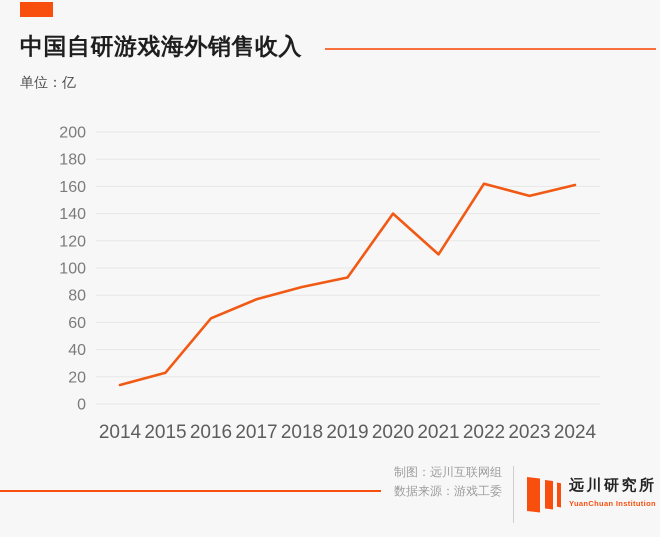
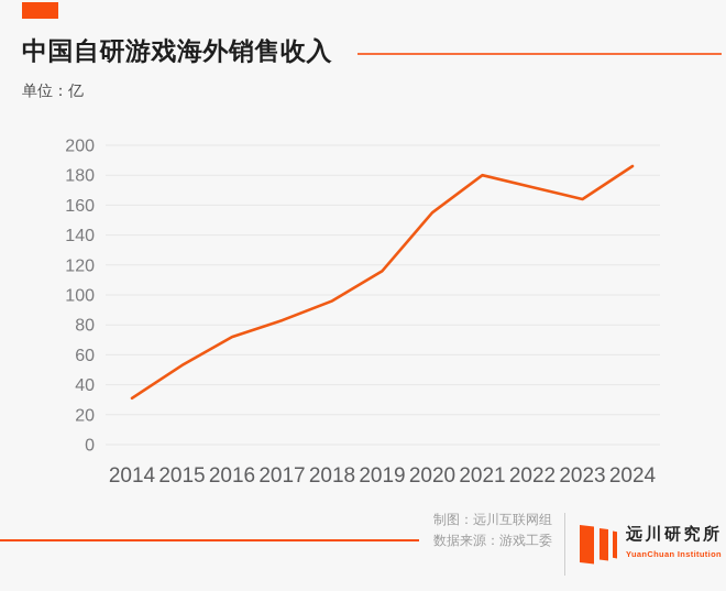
2014: 14 -> 31
2015: 23 -> 53
2016: 63 -> 72
2017: 77 -> 83
2018: 86 -> 96
2019: 93 -> 116
2020: 140 -> 155
2021: 110 -> 180
2022: 162 -> 172
2023: 153 -> 164
2024: 161 -> 186
